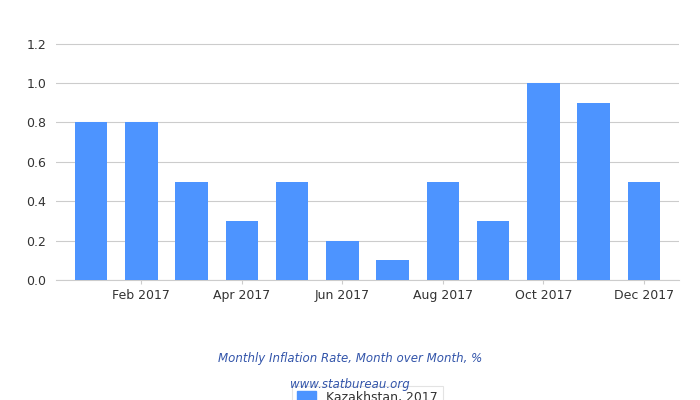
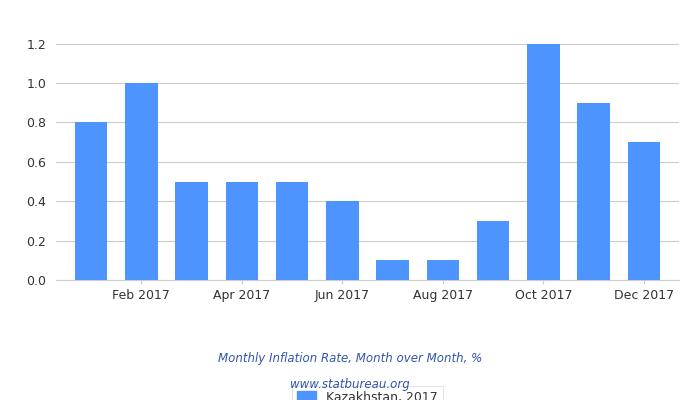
Feb 2017: 0.8 -> 1.0
Apr 2017: 0.3 -> 0.5
Jun 2017: 0.2 -> 0.4
Aug 2017: 0.5 -> 0.1
Oct 2017: 1.0 -> 1.2
Dec 2017: 0.5 -> 0.7
